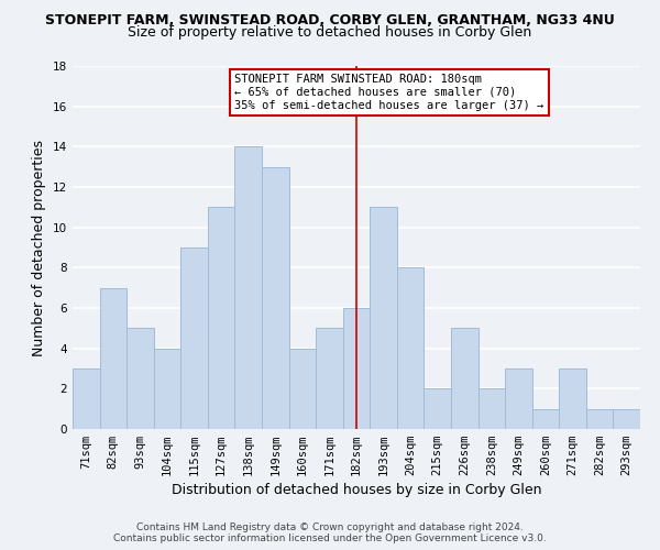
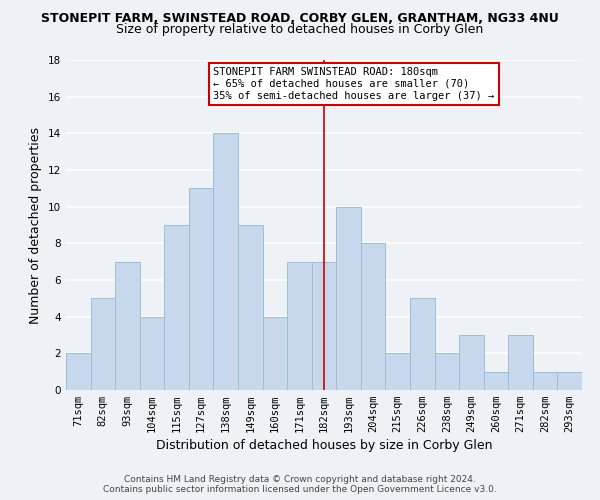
71sqm: 3 -> 2
82sqm: 7 -> 5
93sqm: 5 -> 7
149sqm: 13 -> 9
171sqm: 5 -> 7
182sqm: 6 -> 7
193sqm: 11 -> 10
